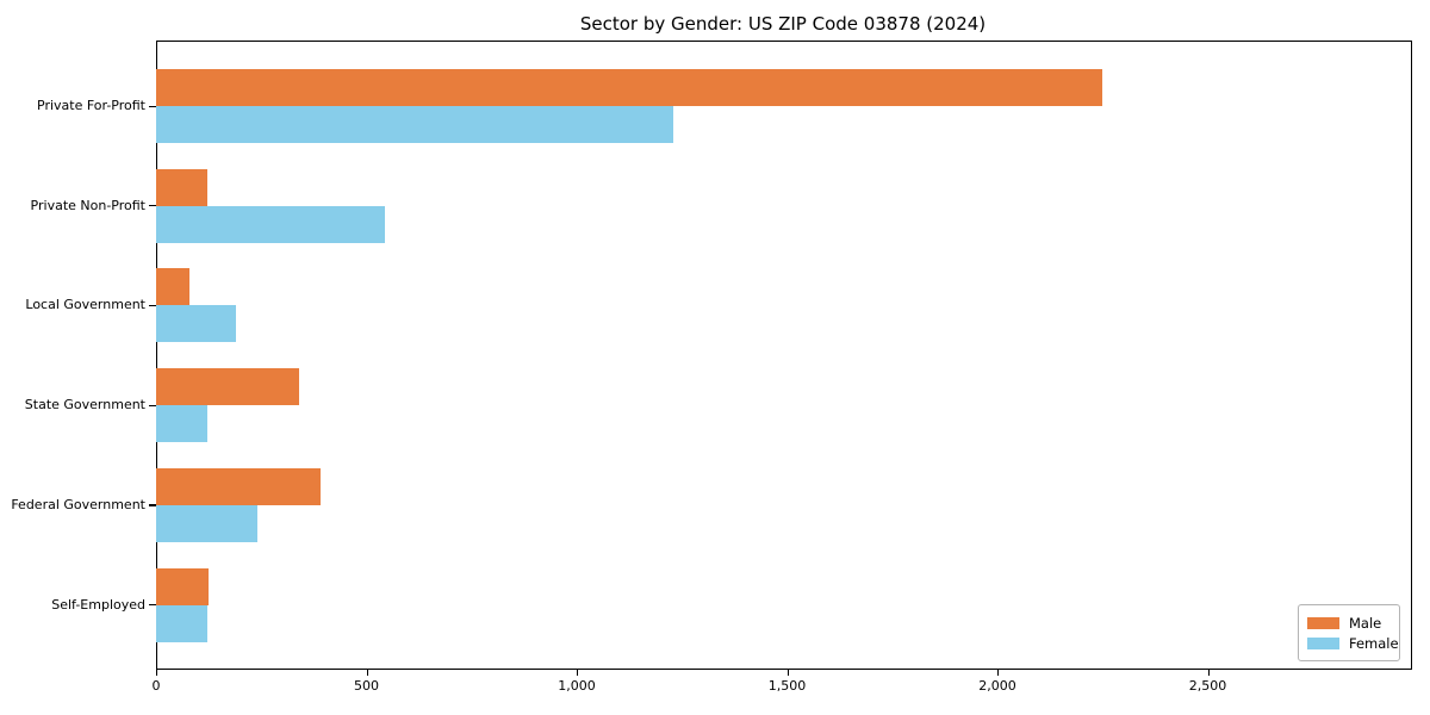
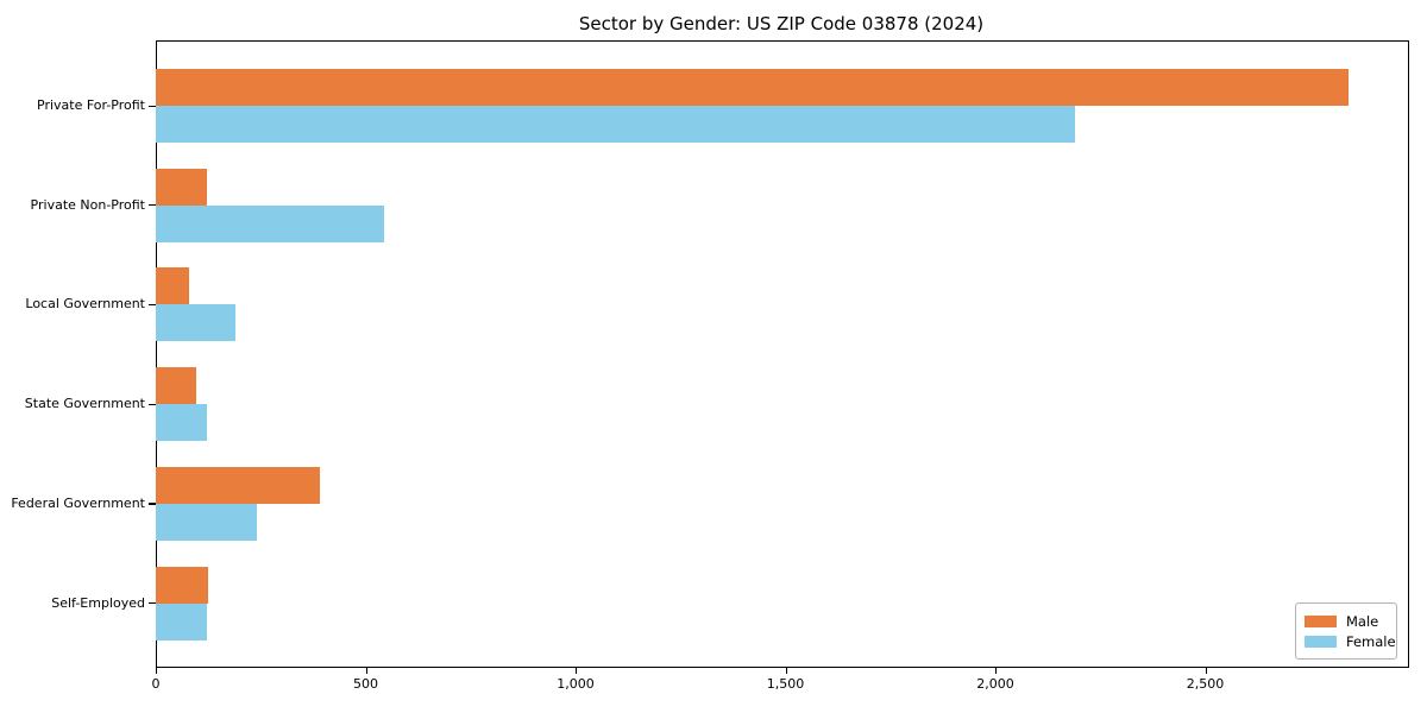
Male/Private For-Profit: 2250 -> 2840
Female/Private For-Profit: 1230 -> 2190
Male/State Government: 340 -> 100
